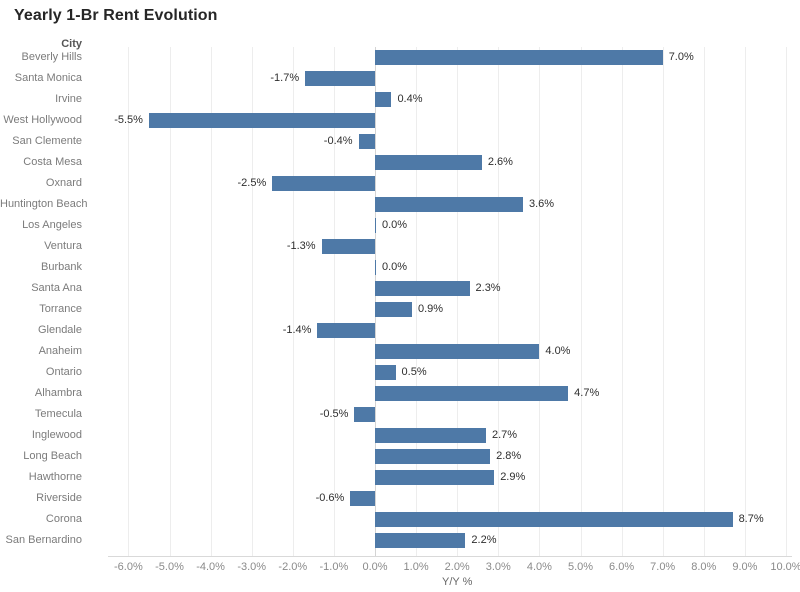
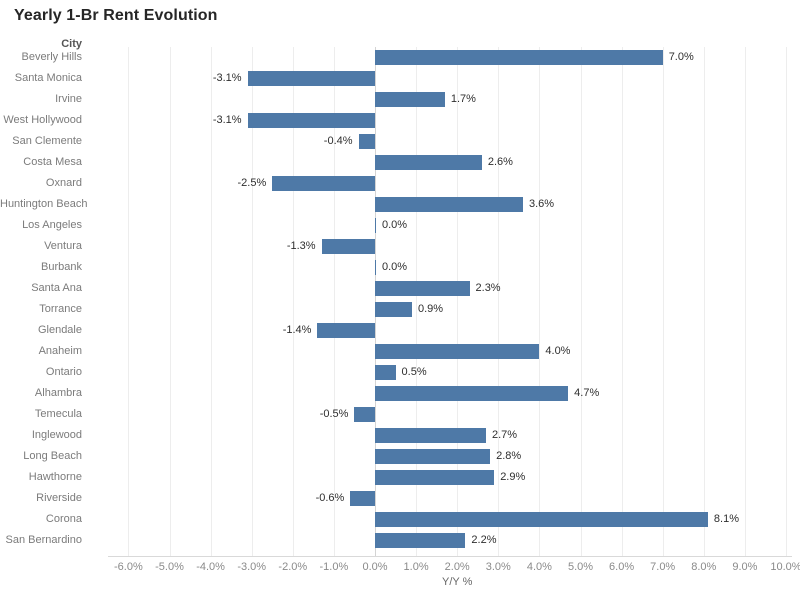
Santa Monica: -1.7% -> -3.1%
Irvine: 0.4% -> 1.7%
West Hollywood: -5.5% -> -3.1%
Corona: 8.7% -> 8.1%
